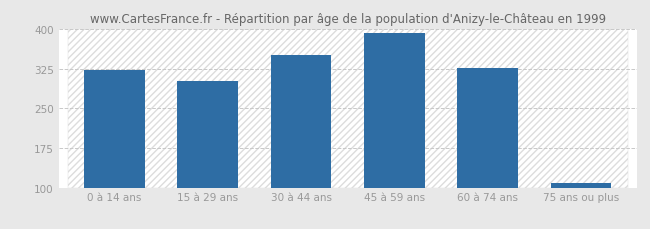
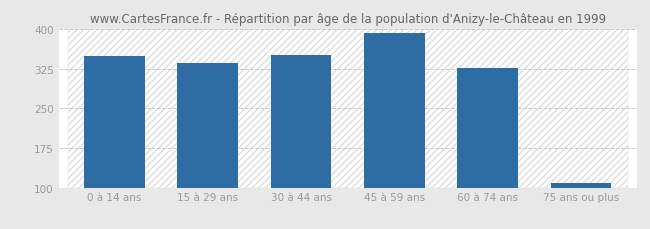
0 à 14 ans: 322 -> 348
15 à 29 ans: 302 -> 336
